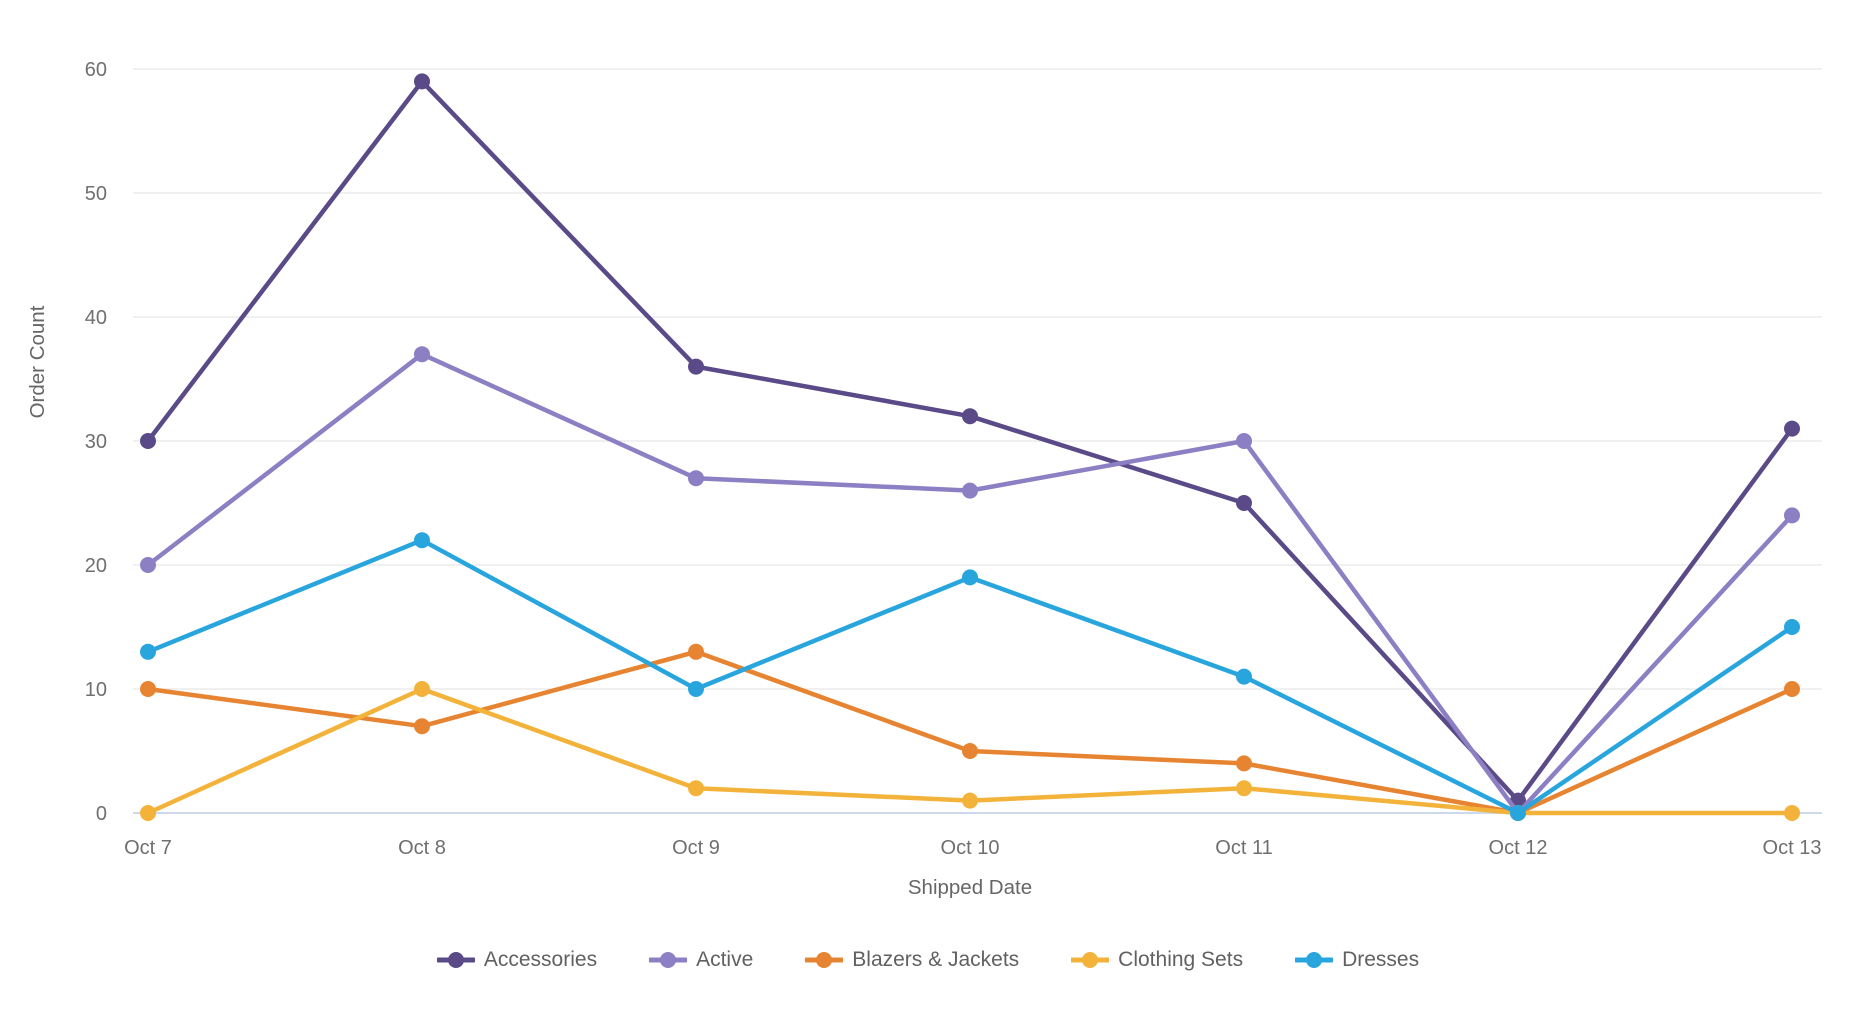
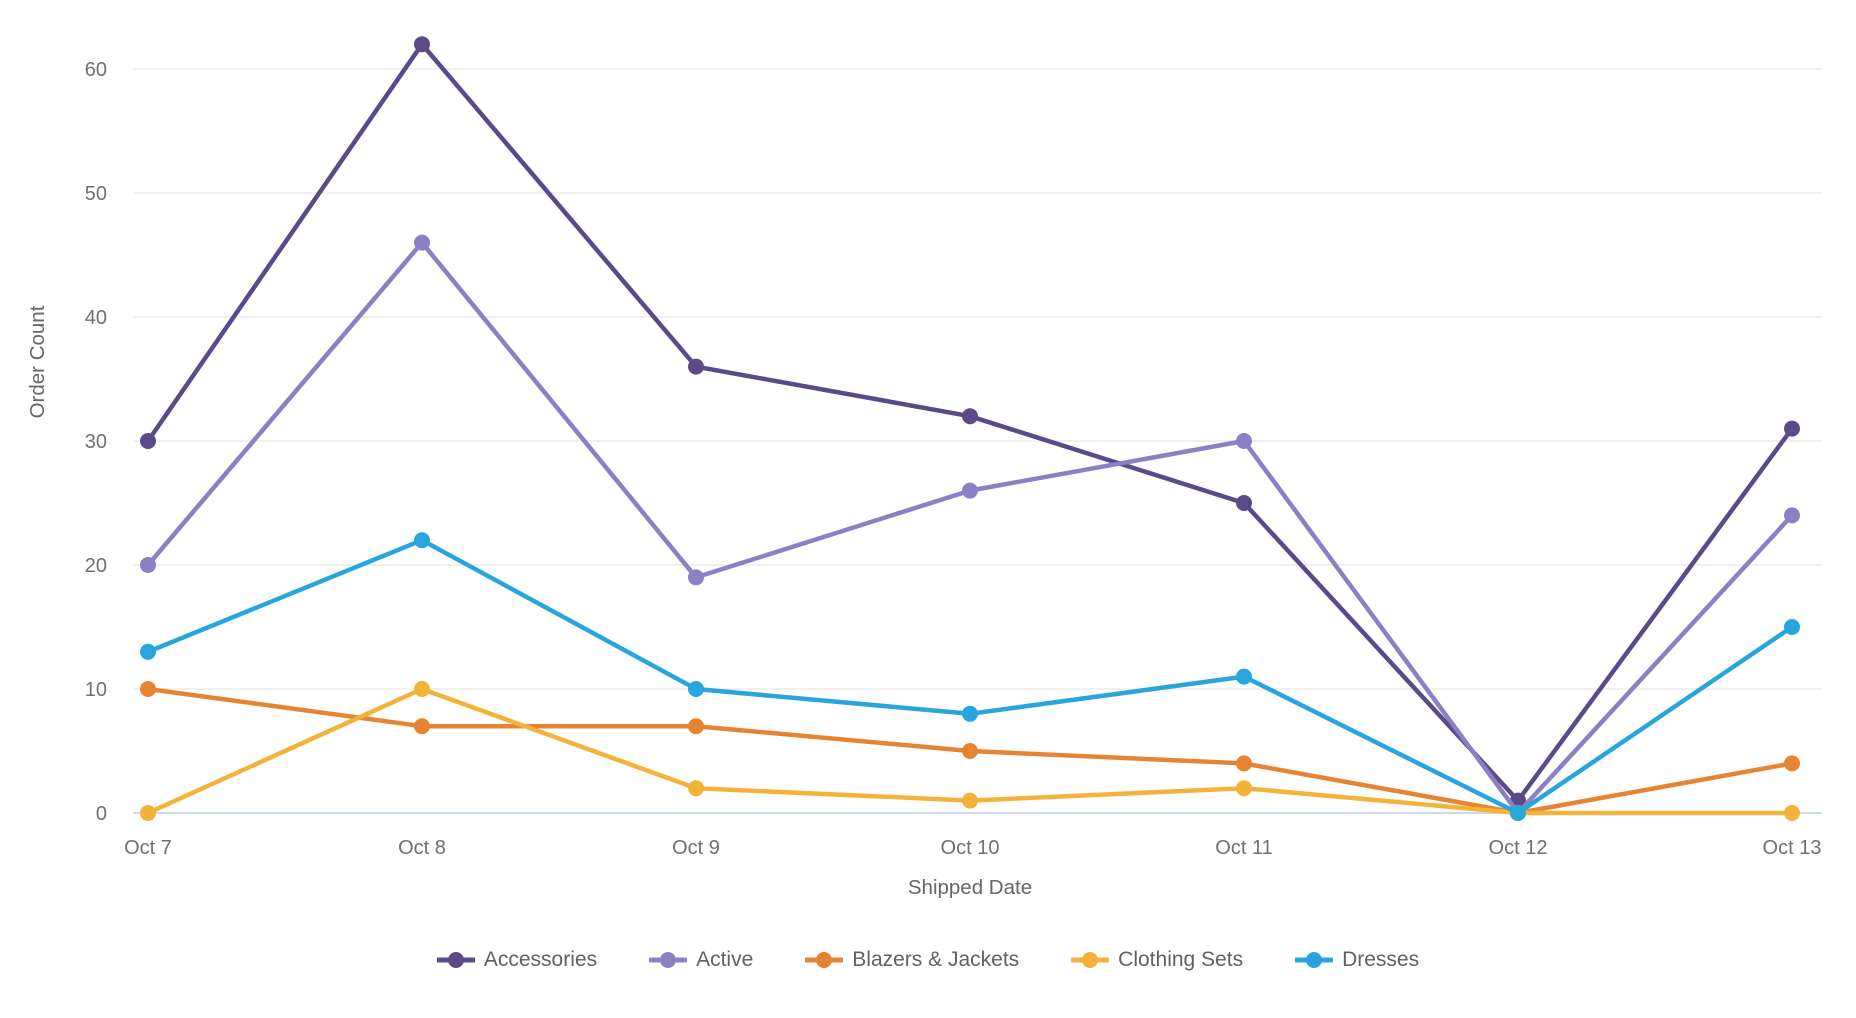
Accessories/Oct 8: 59 -> 62
Active/Oct 8: 37 -> 46
Active/Oct 9: 27 -> 19
Blazers & Jackets/Oct 9: 13 -> 7
Dresses/Oct 10: 19 -> 8
Blazers & Jackets/Oct 13: 10 -> 4
